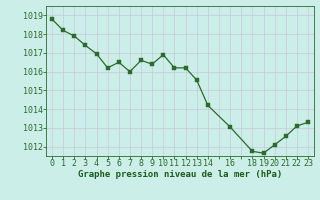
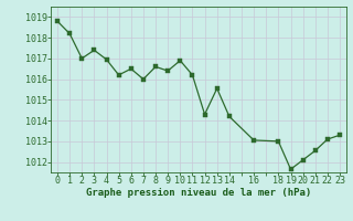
2: 1017.9 -> 1017.0
12: 1016.2 -> 1014.3
18: 1011.8 -> 1013.0
